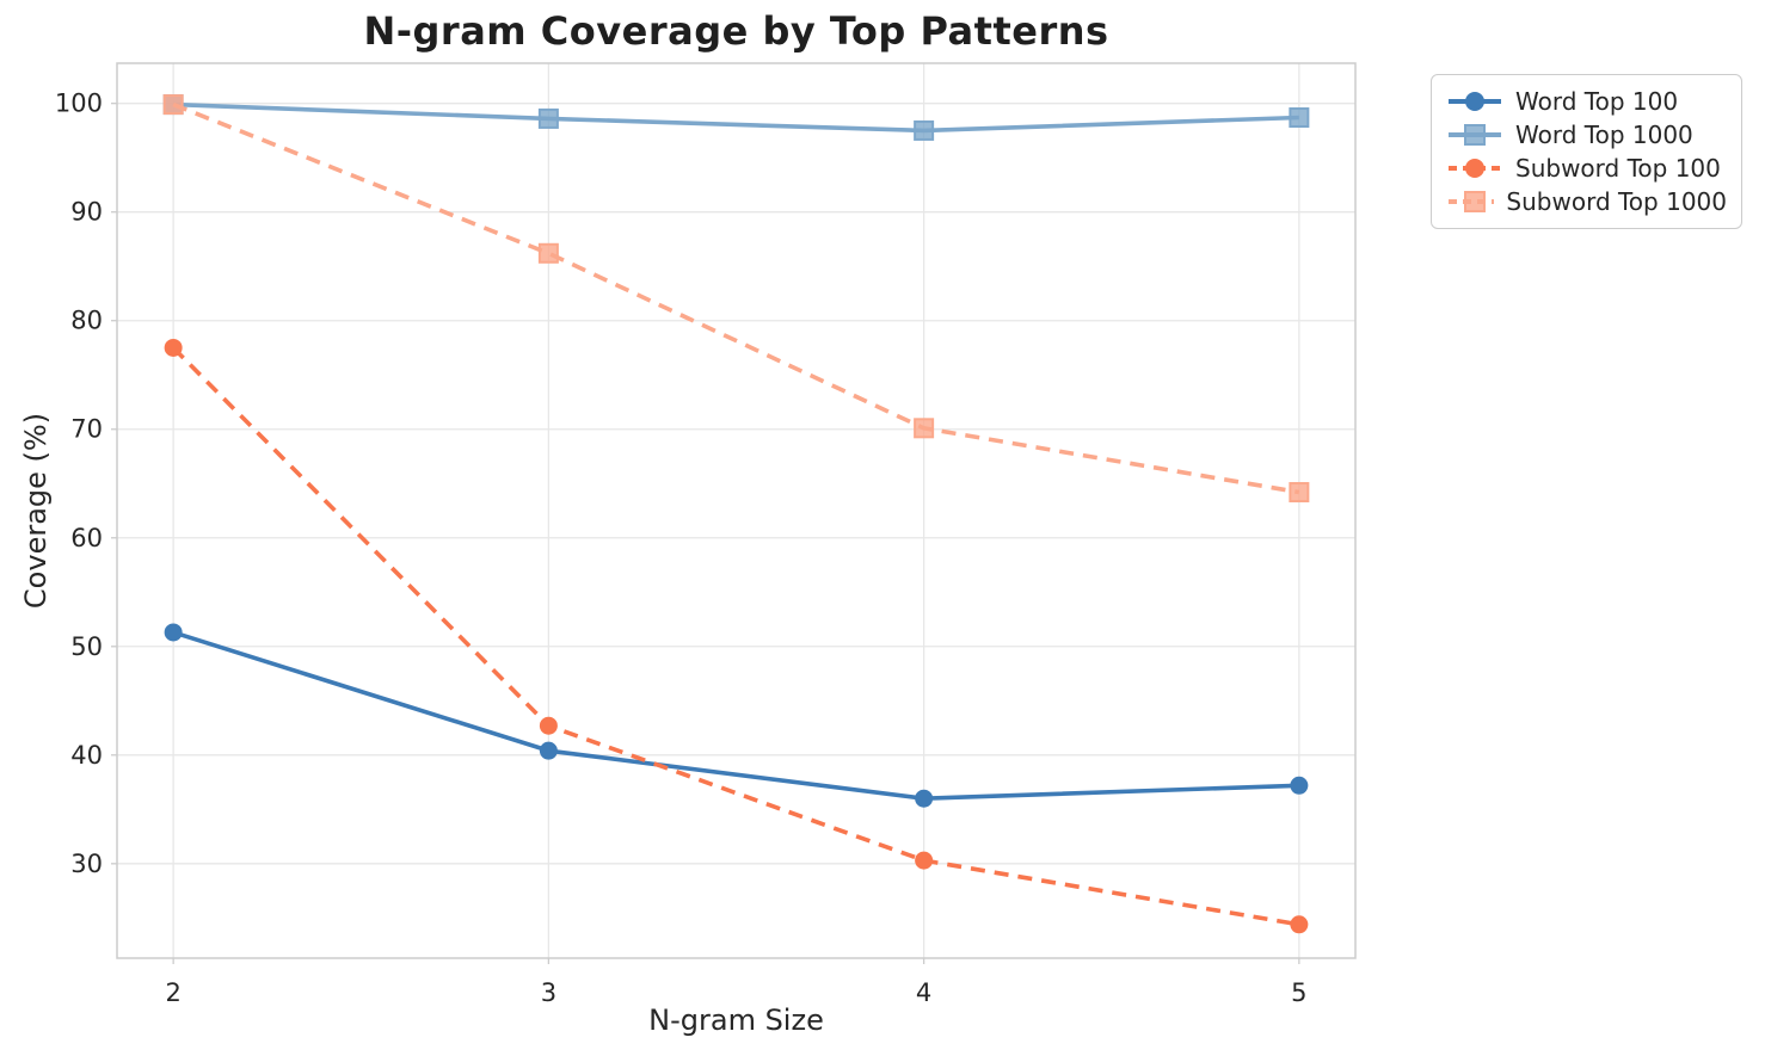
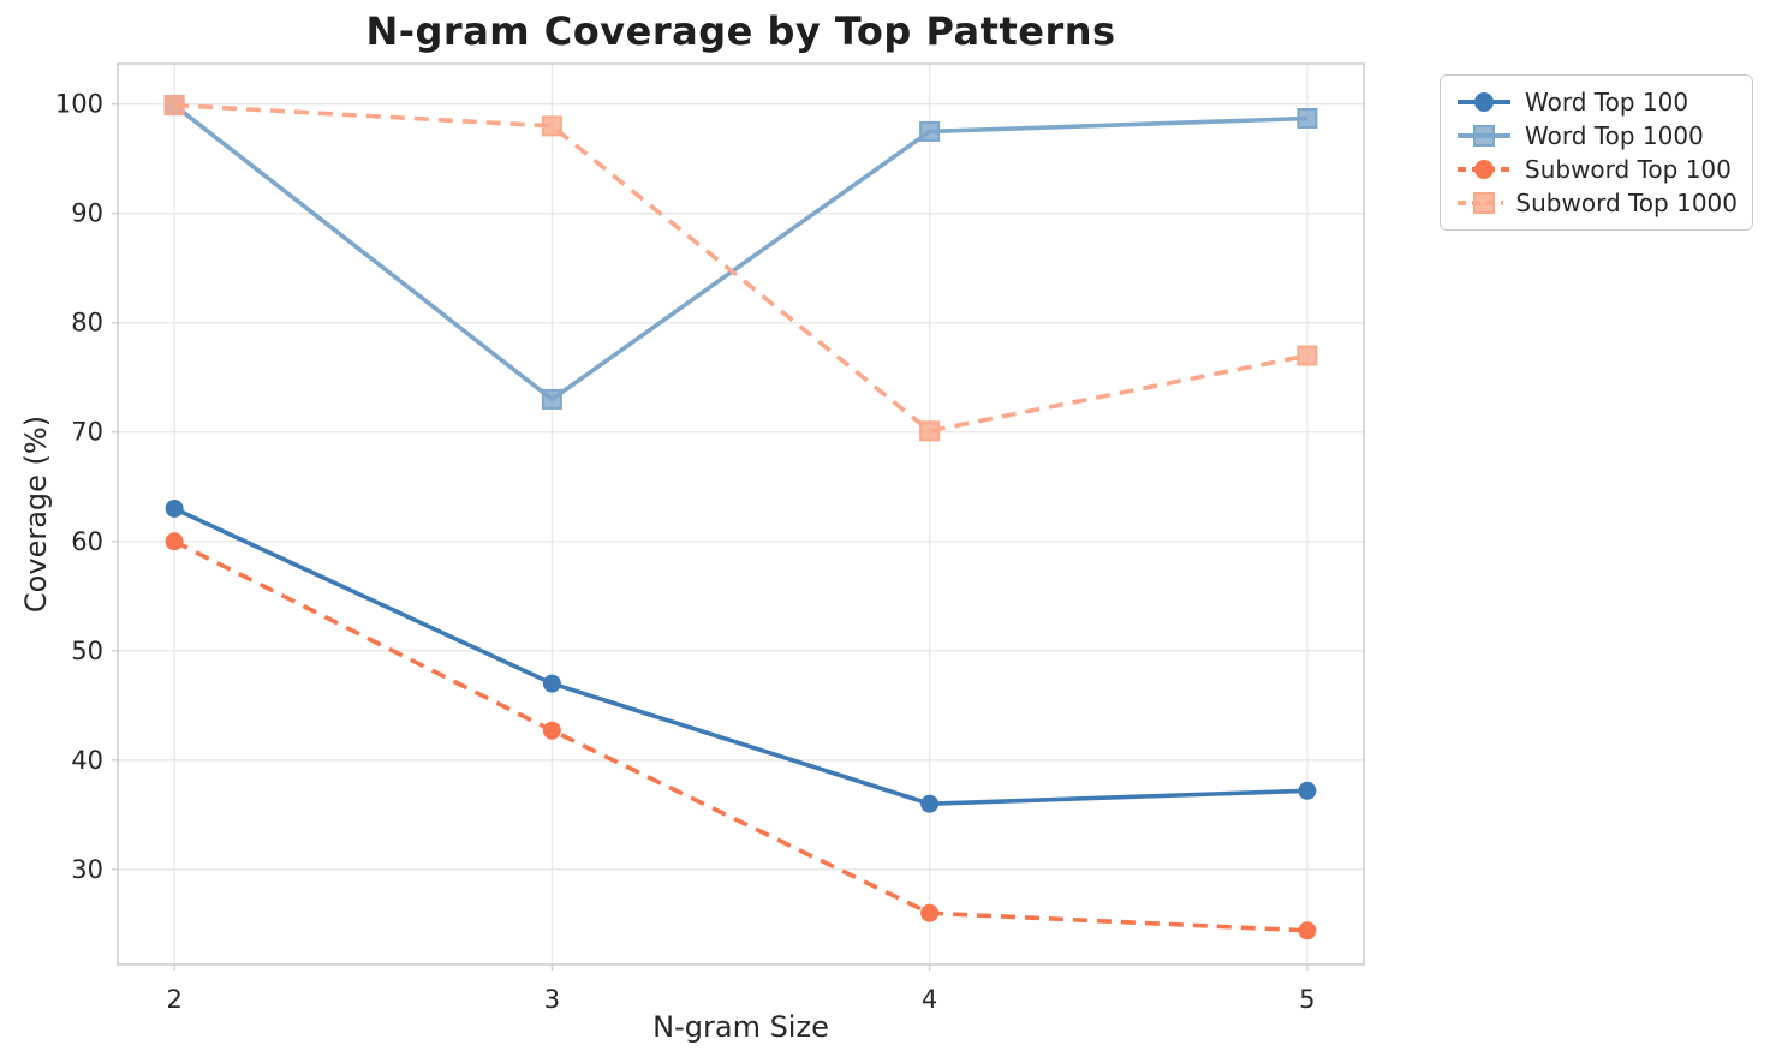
Word Top 100/2: 51 -> 63
Subword Top 100/2: 78 -> 60
Word Top 100/3: 40 -> 47
Word Top 1000/3: 99 -> 73
Subword Top 1000/3: 86 -> 98
Subword Top 100/4: 30 -> 26
Subword Top 1000/5: 64 -> 77
